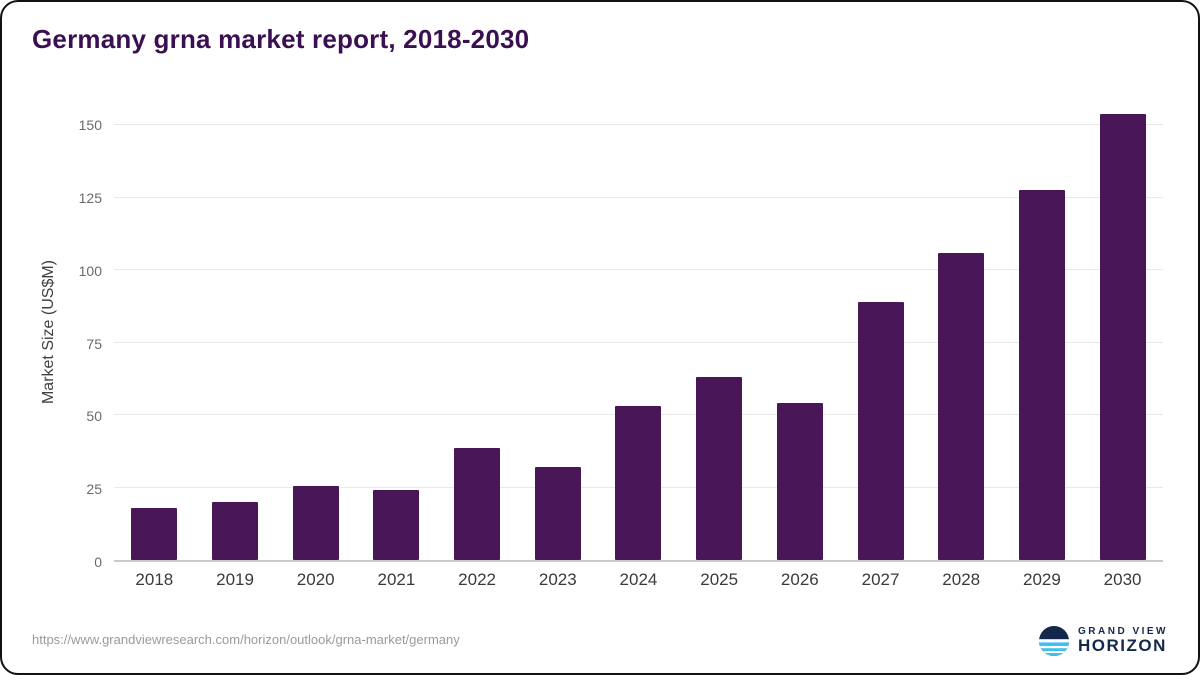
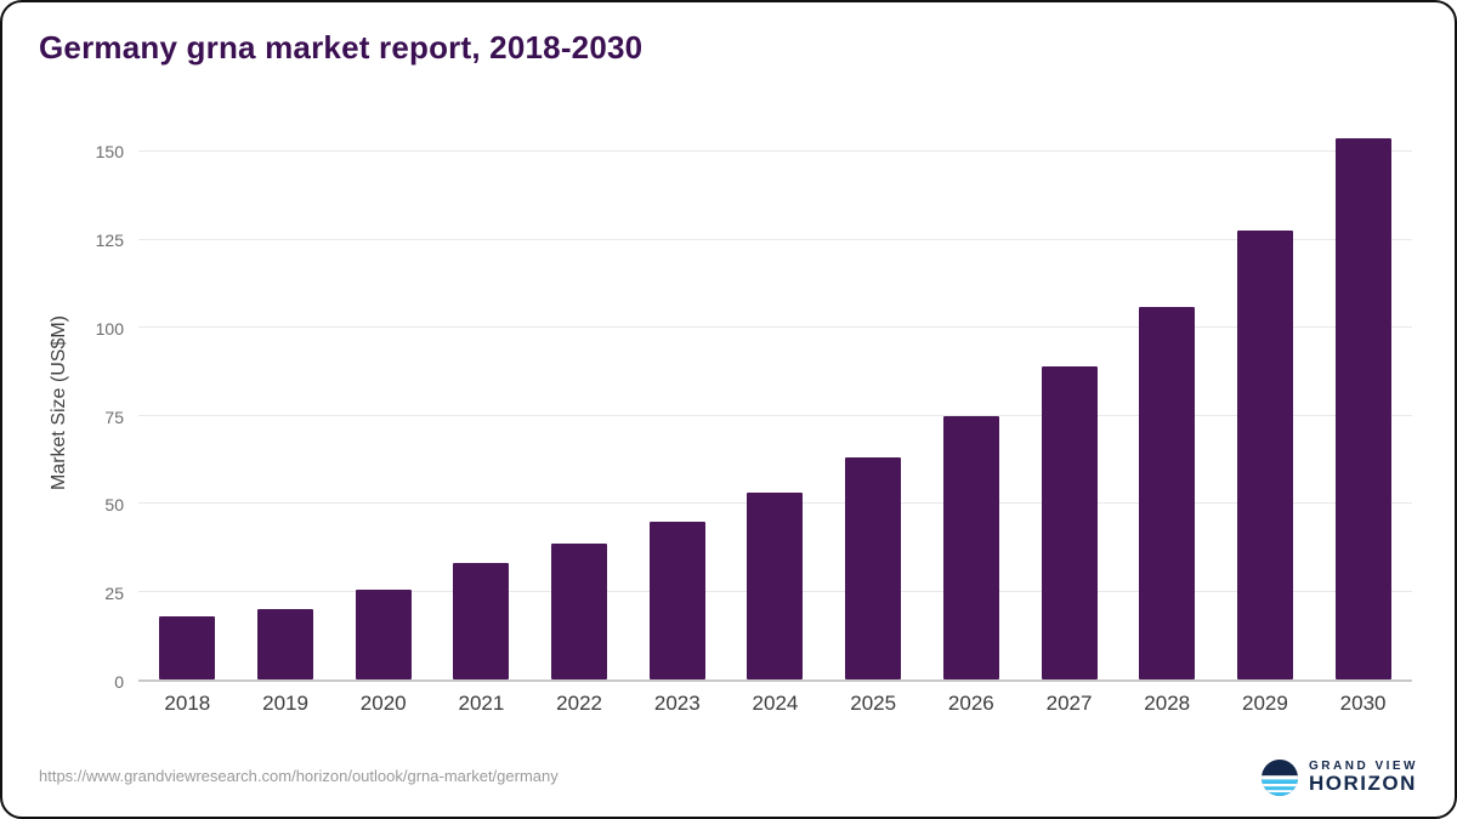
2021: 24 -> 33
2023: 32 -> 45
2026: 54 -> 75
